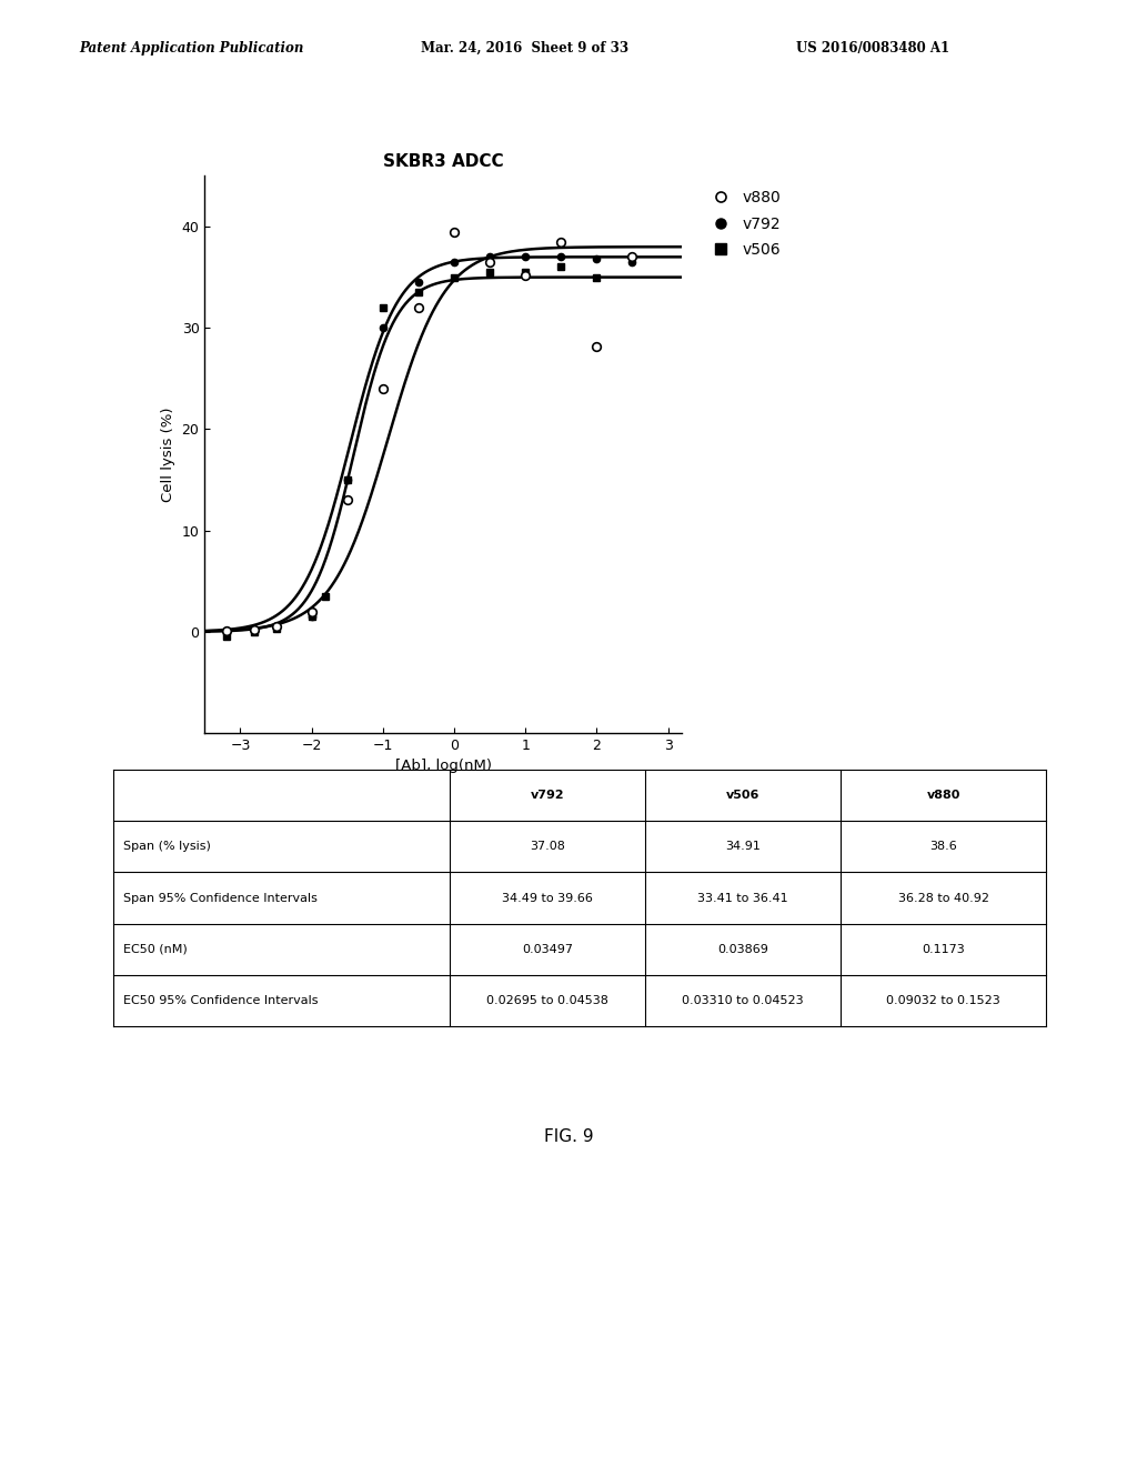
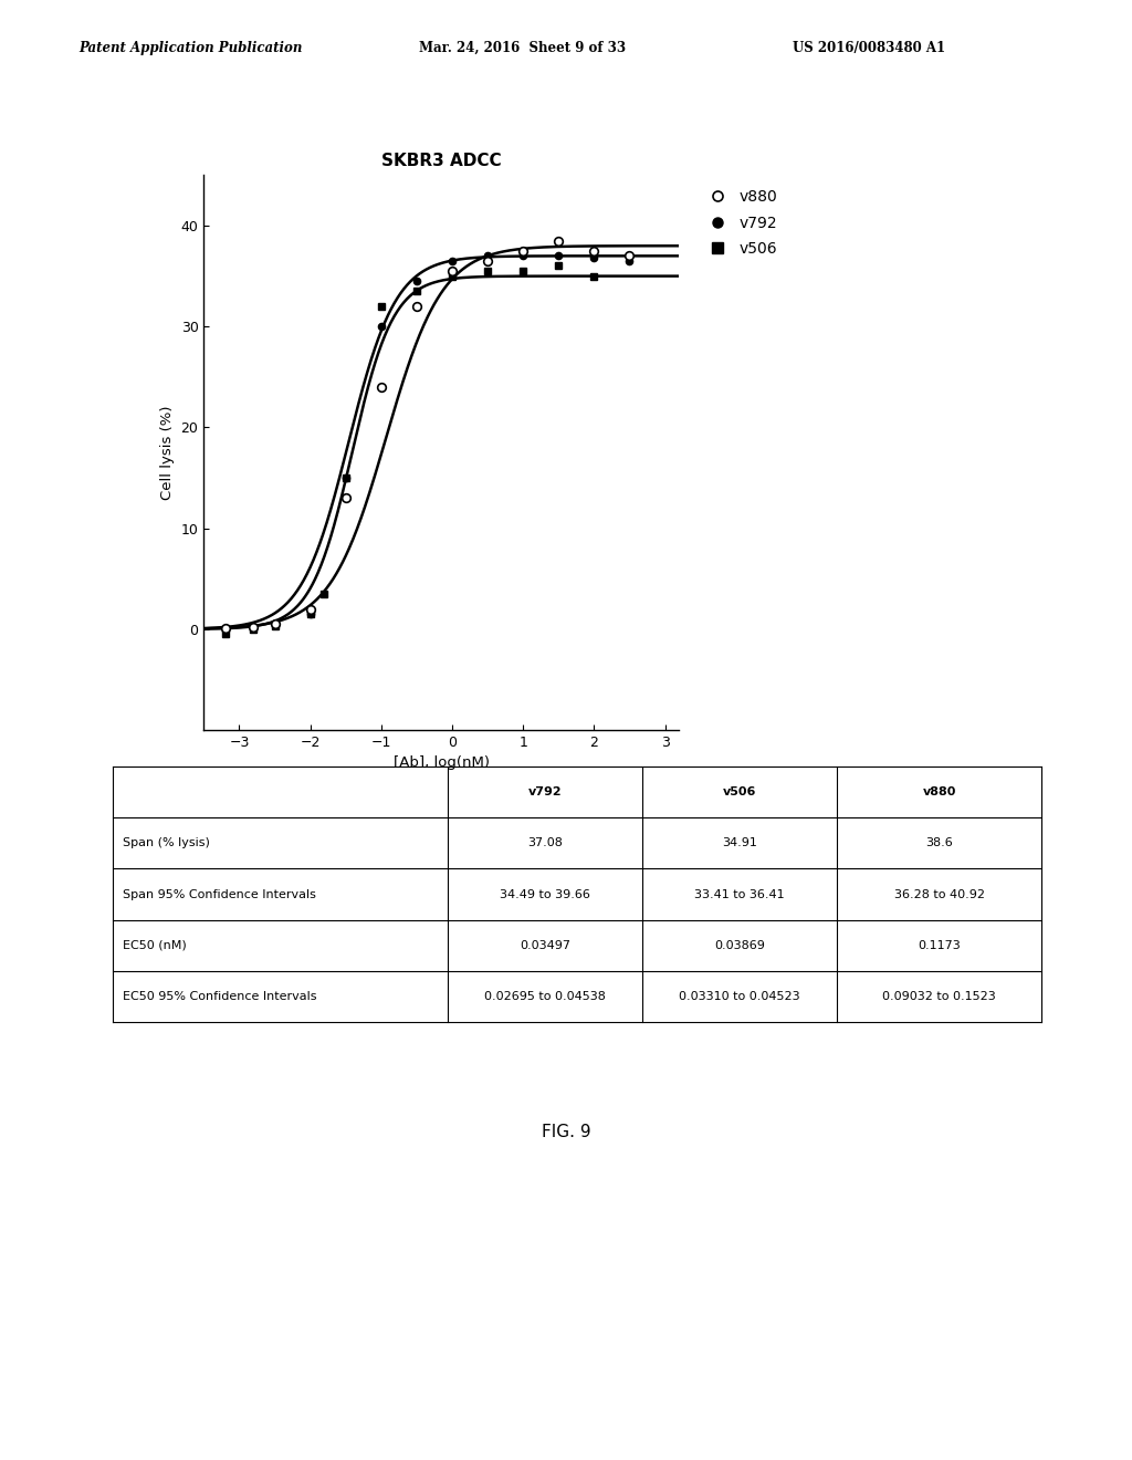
v880/0: 39.4 -> 35.5
v880/1: 35.2 -> 37.5
v880/2: 28.2 -> 37.5
